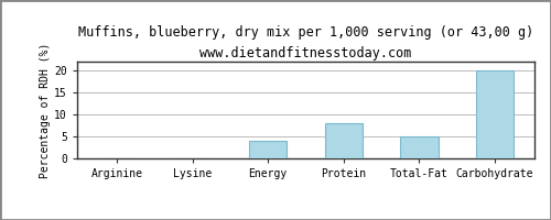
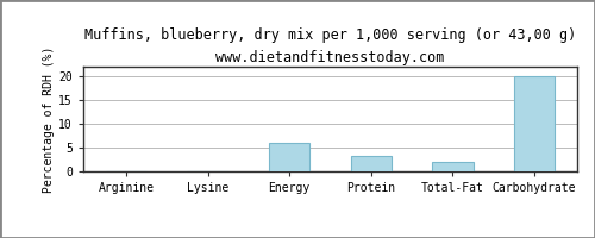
Energy: 4.0 -> 6.0
Protein: 8.0 -> 3.2
Total-Fat: 5.0 -> 2.0
